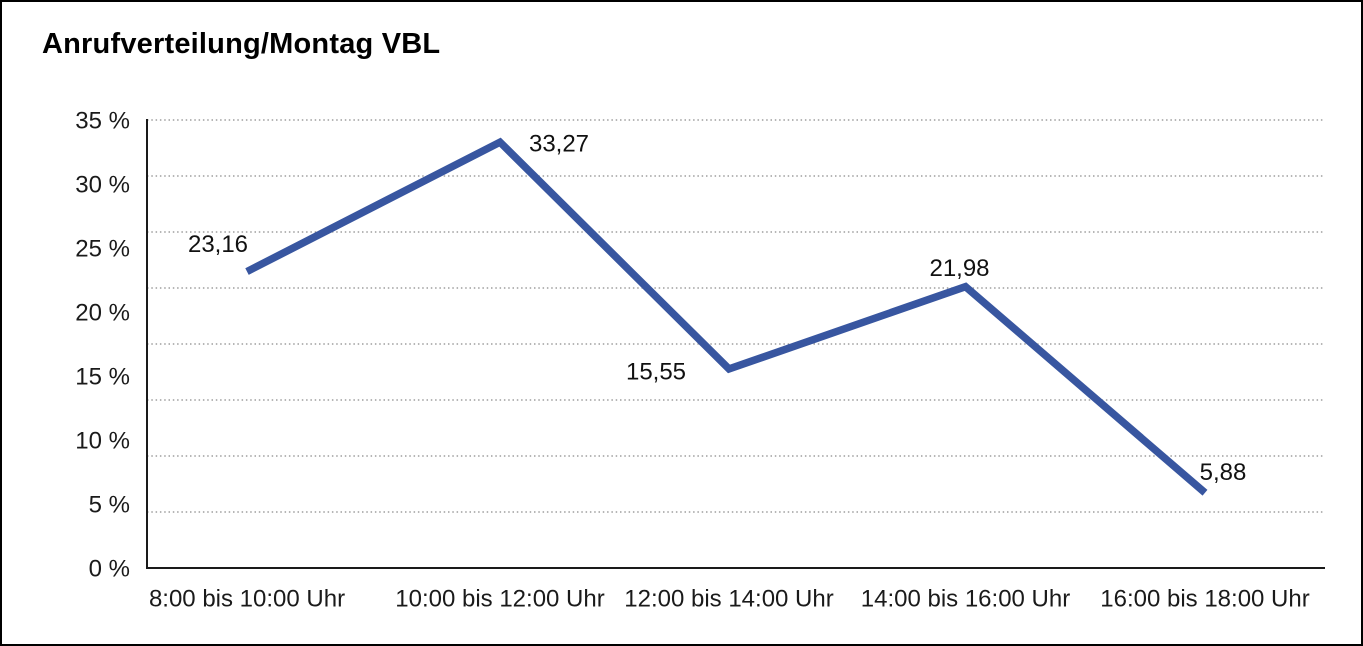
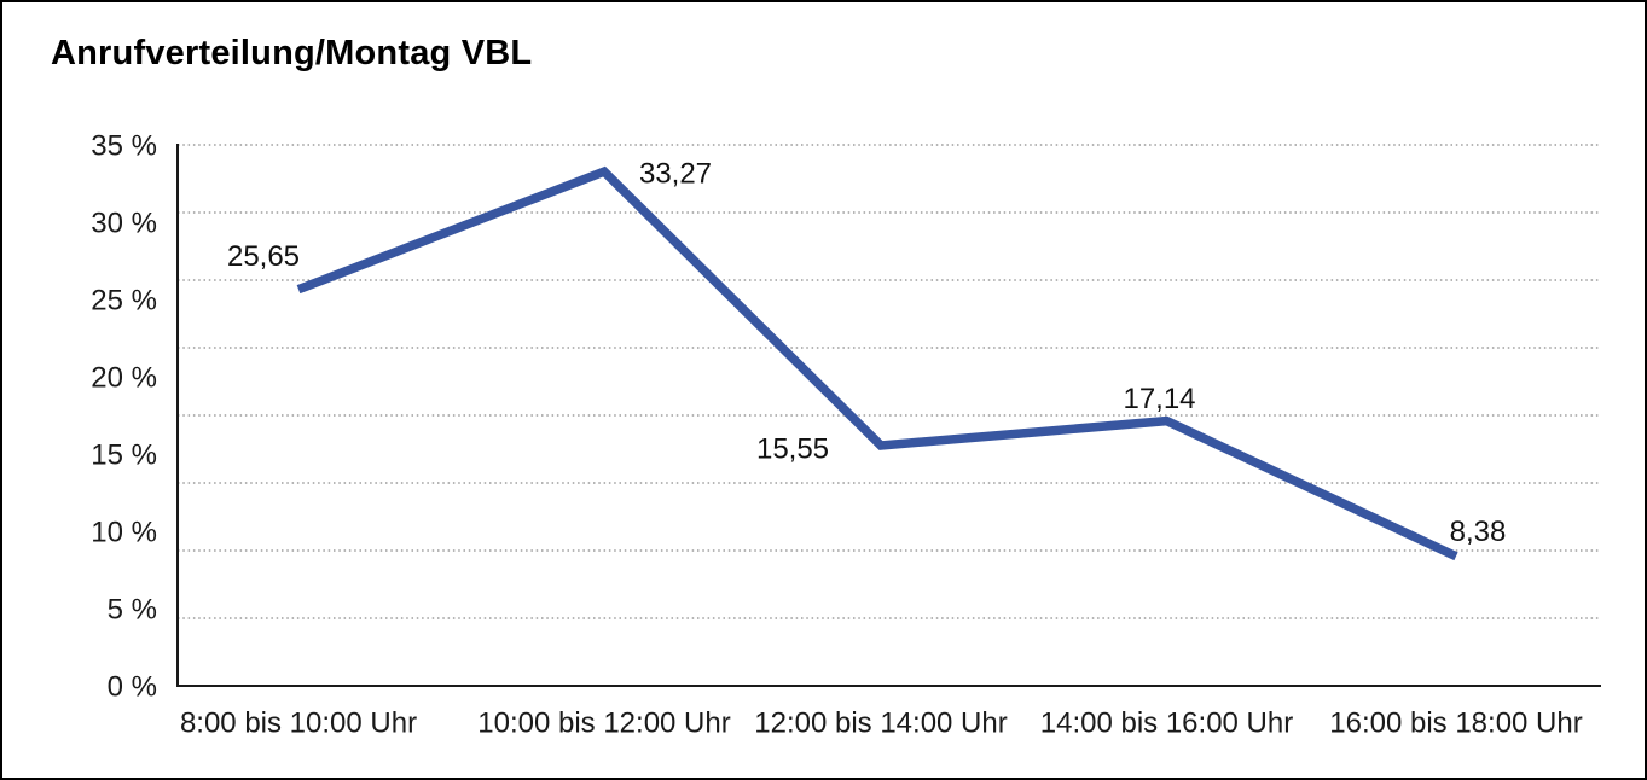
8:00 bis 10:00 Uhr: 23,16 -> 25,65
14:00 bis 16:00 Uhr: 21,98 -> 17,14
16:00 bis 18:00 Uhr: 5,88 -> 8,38
